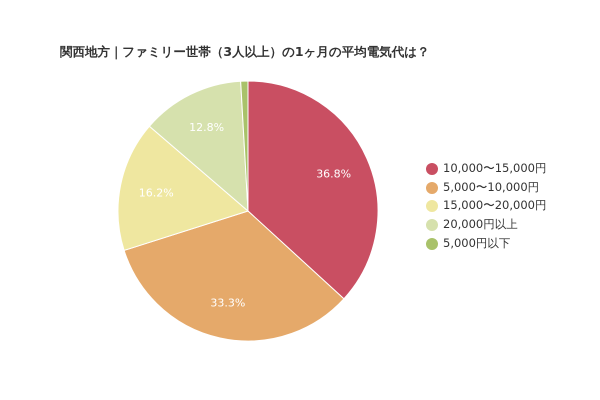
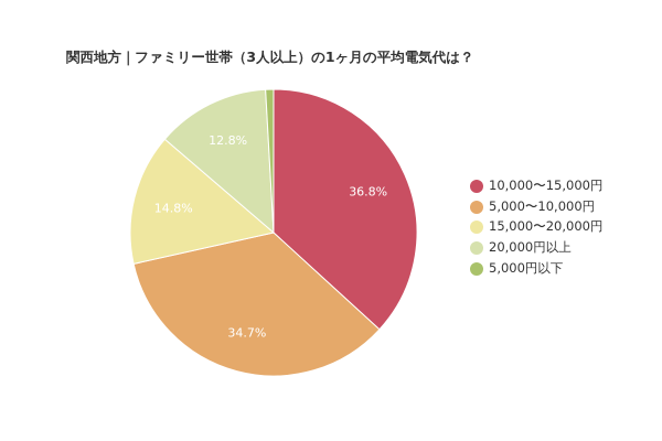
5,000〜10,000円: 33.3% -> 34.7%
15,000〜20,000円: 16.2% -> 14.8%
